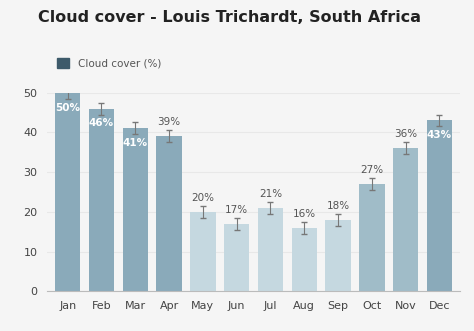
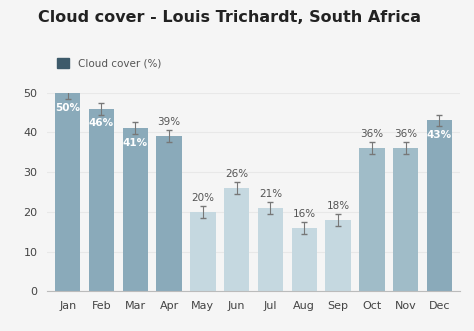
Jun: 17% -> 26%
Oct: 27% -> 36%
